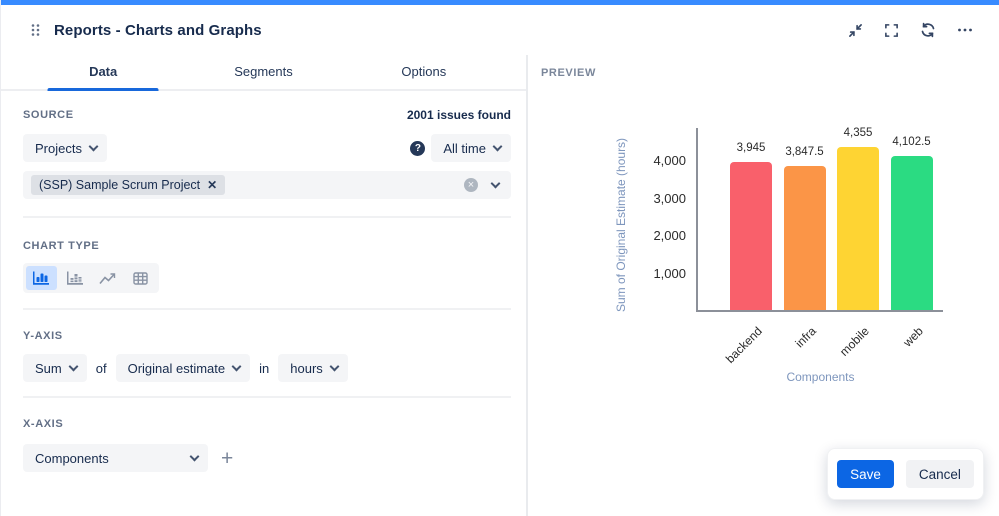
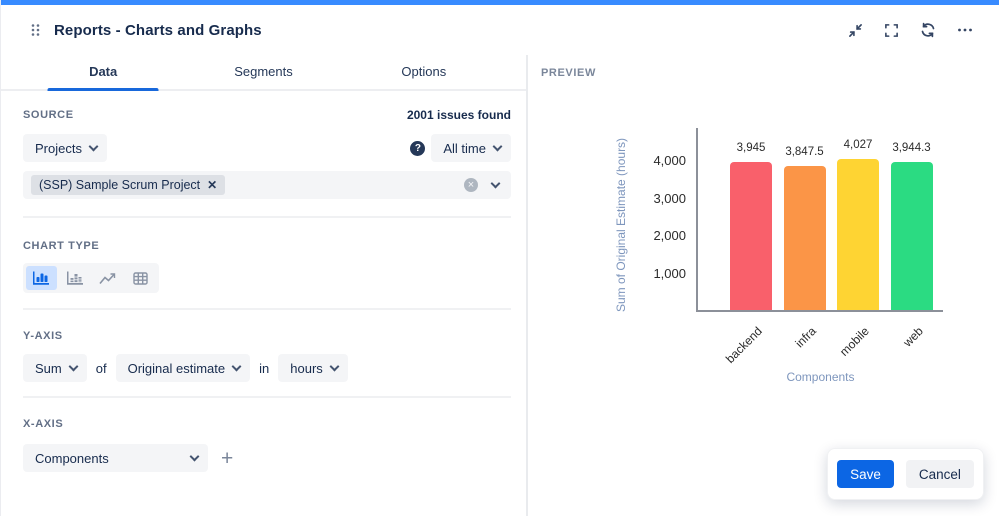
mobile: 4,355 -> 4,027
web: 4,102.5 -> 3,944.3
